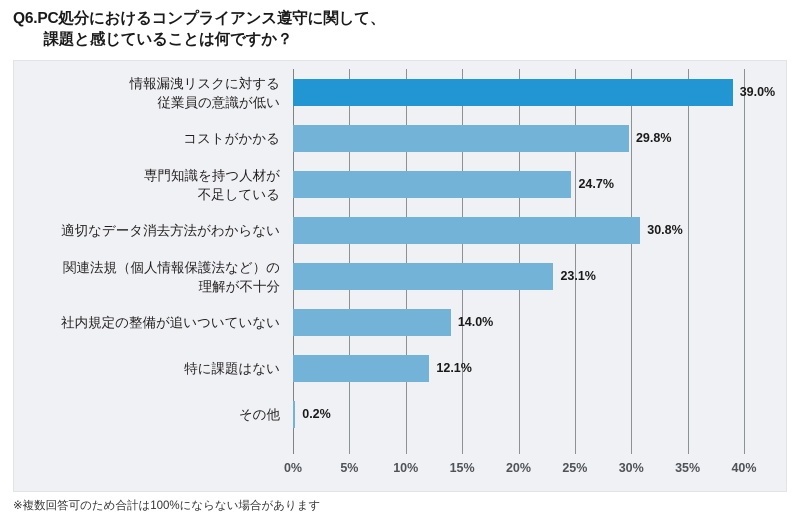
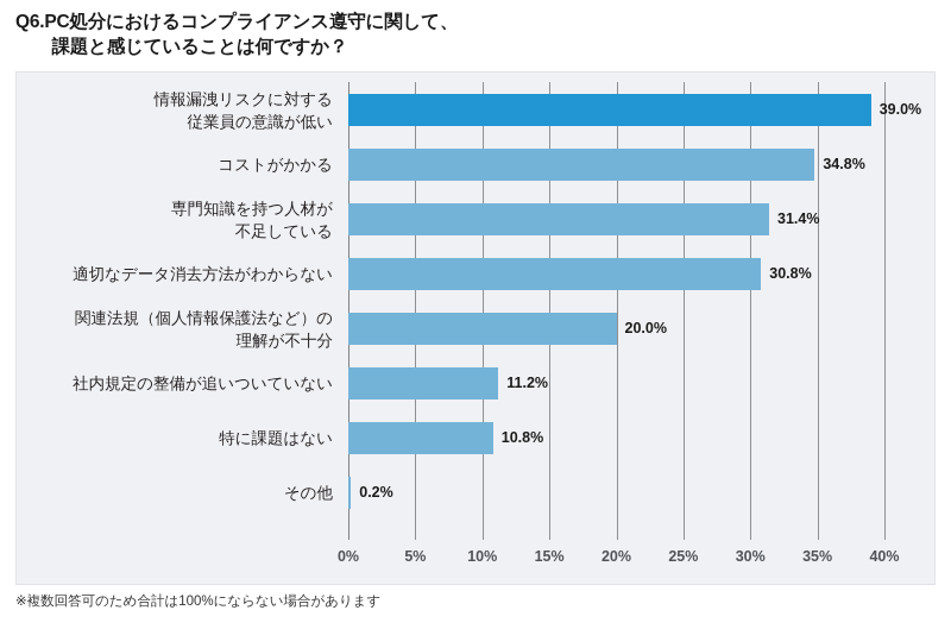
コストがかかる: 29.8% -> 34.8%
専門知識を持つ人材が 不足している: 24.7% -> 31.4%
関連法規（個人情報保護法など）の 理解が不十分: 23.1% -> 20.0%
社内規定の整備が追いついていない: 14.0% -> 11.2%
特に課題はない: 12.1% -> 10.8%
